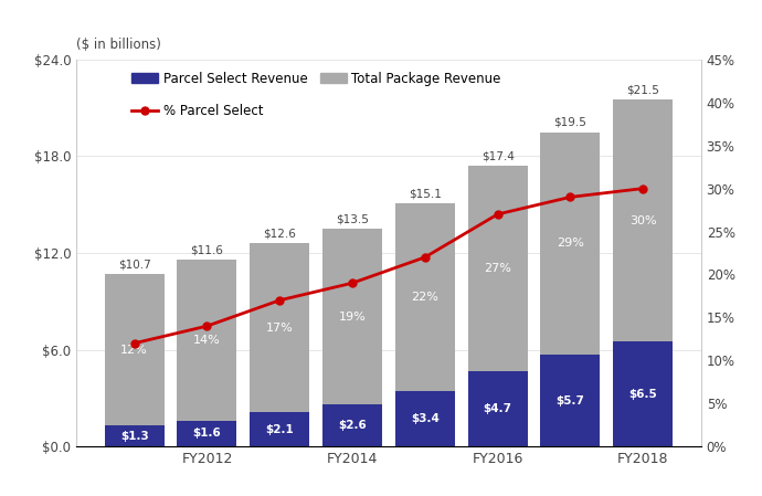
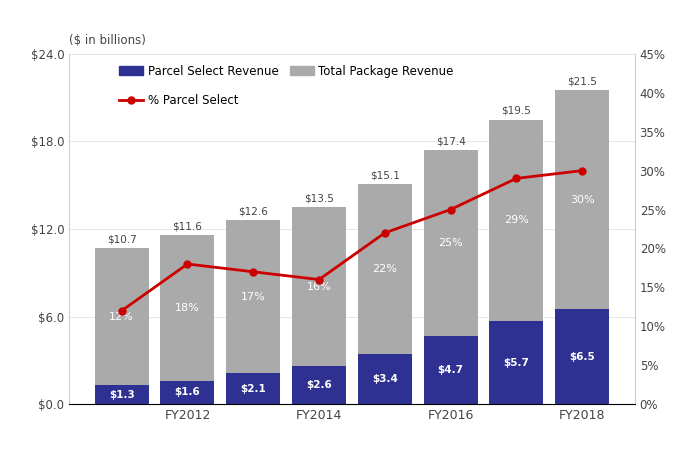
% Parcel Select/FY2012: 14% -> 18%
% Parcel Select/FY2014: 19% -> 16%
% Parcel Select/FY2016: 27% -> 25%
